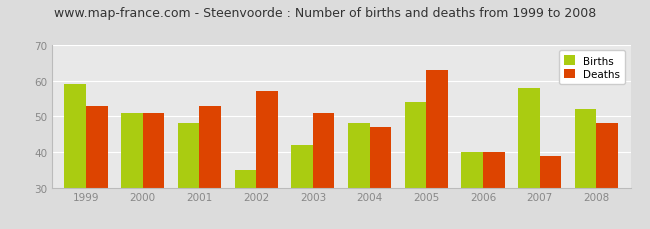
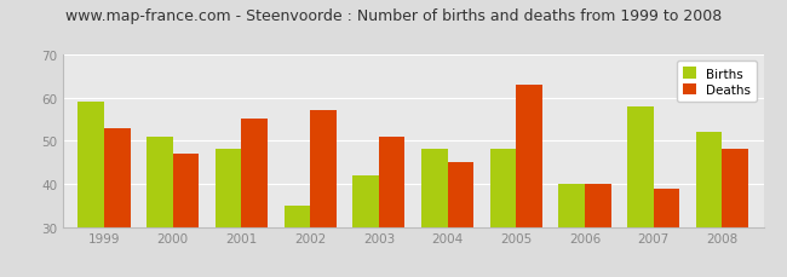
Deaths/2000: 51 -> 47
Deaths/2001: 53 -> 55
Deaths/2004: 47 -> 45
Births/2005: 54 -> 48
